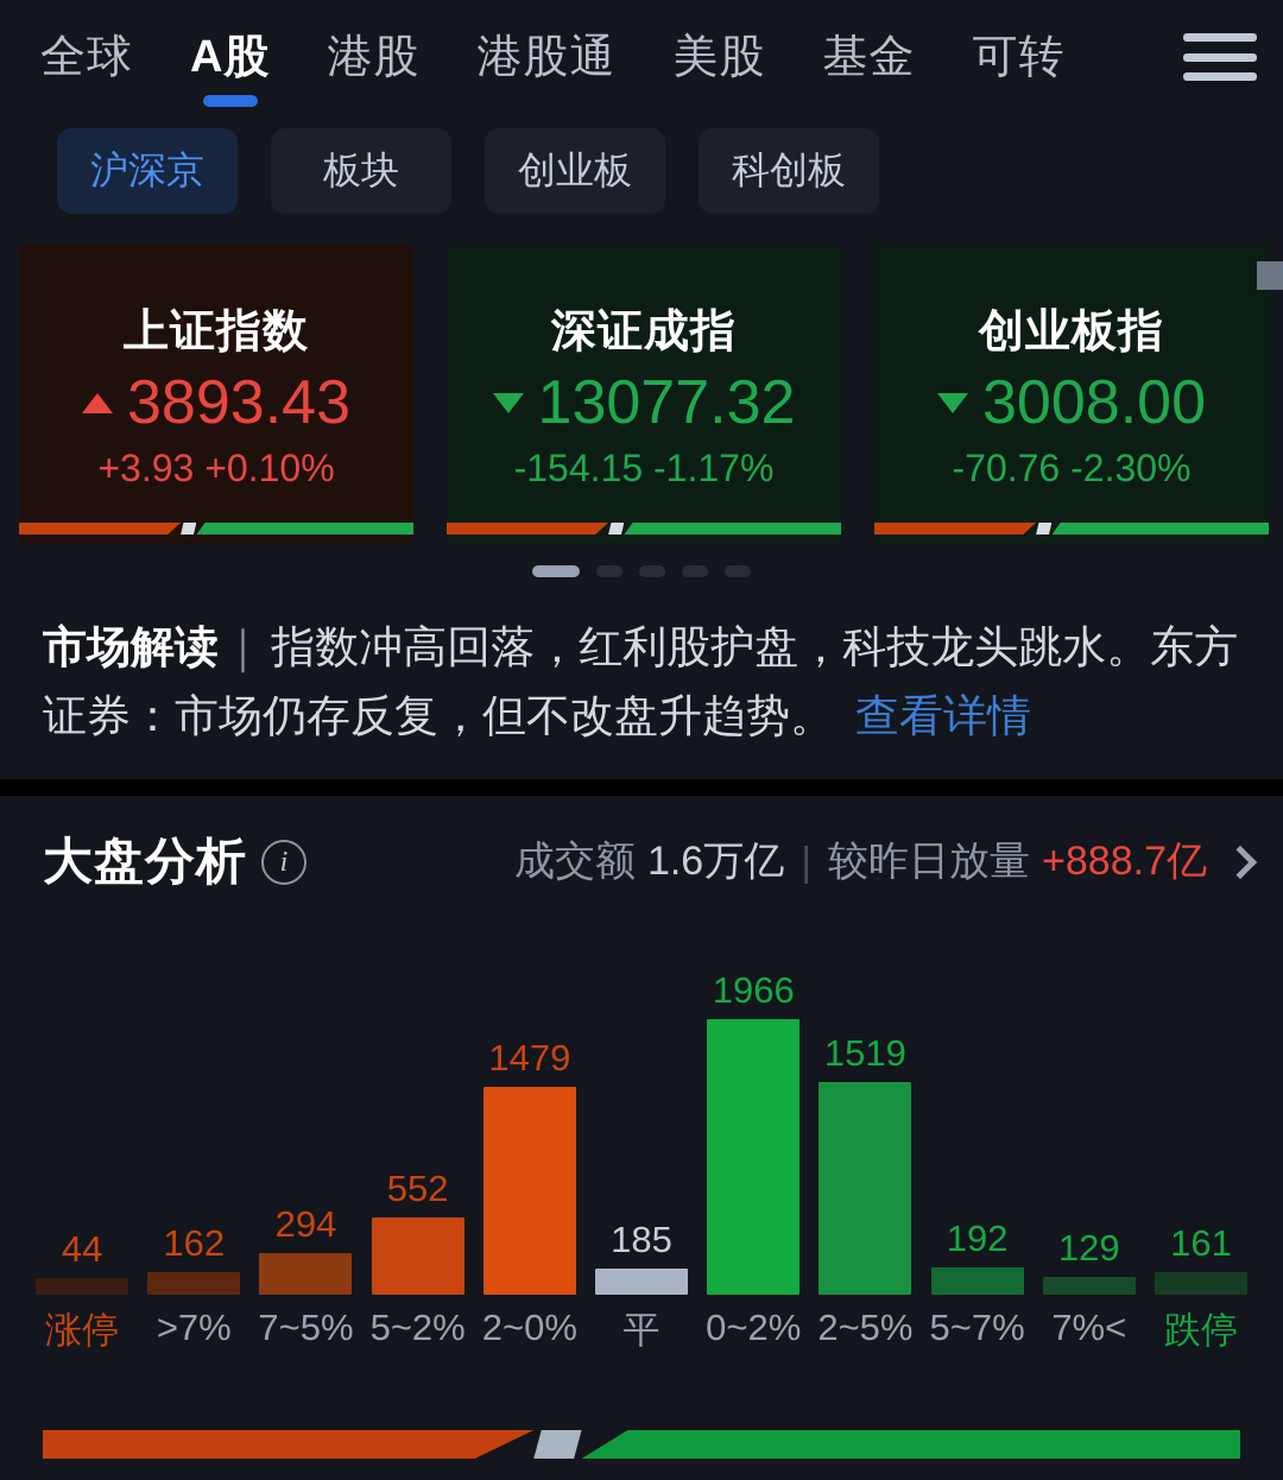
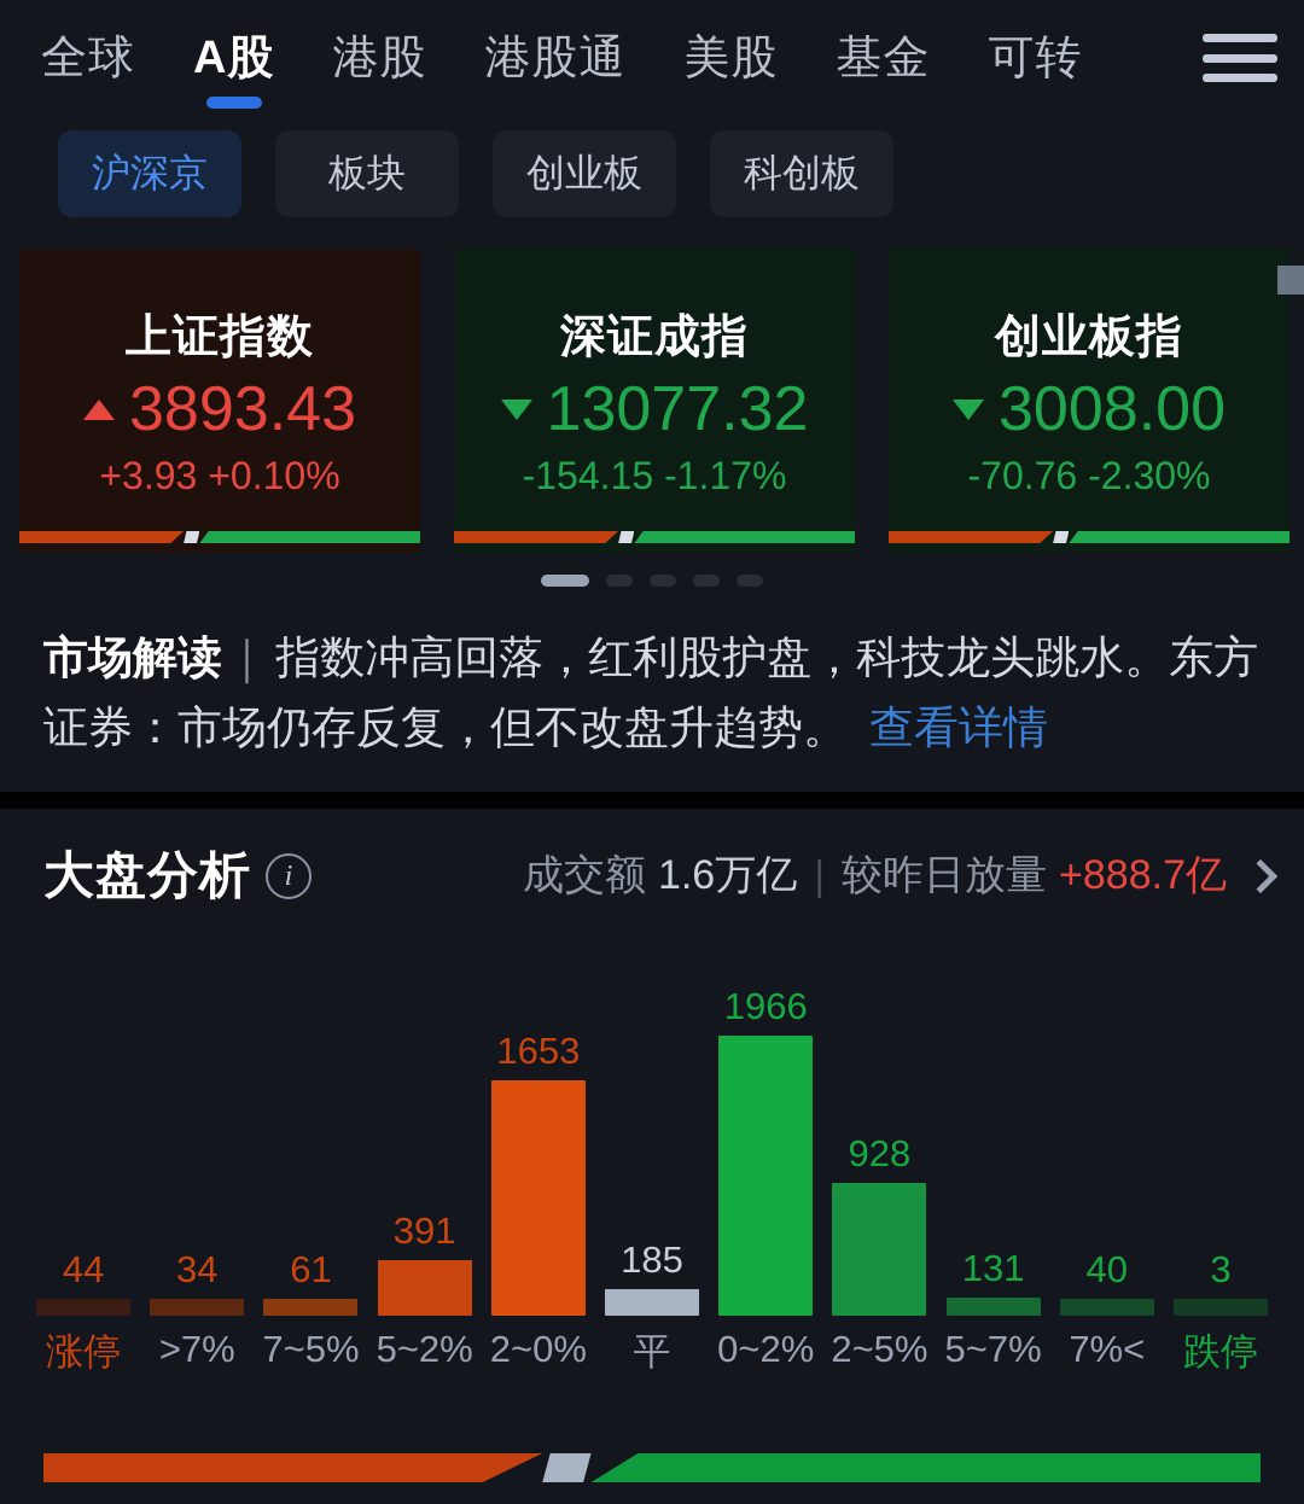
>7%: 162 -> 34
7~5%: 294 -> 61
5~2%: 552 -> 391
2~0%: 1479 -> 1653
2~5%: 1519 -> 928
5~7%: 192 -> 131
7%<: 129 -> 40
跌停: 161 -> 3
